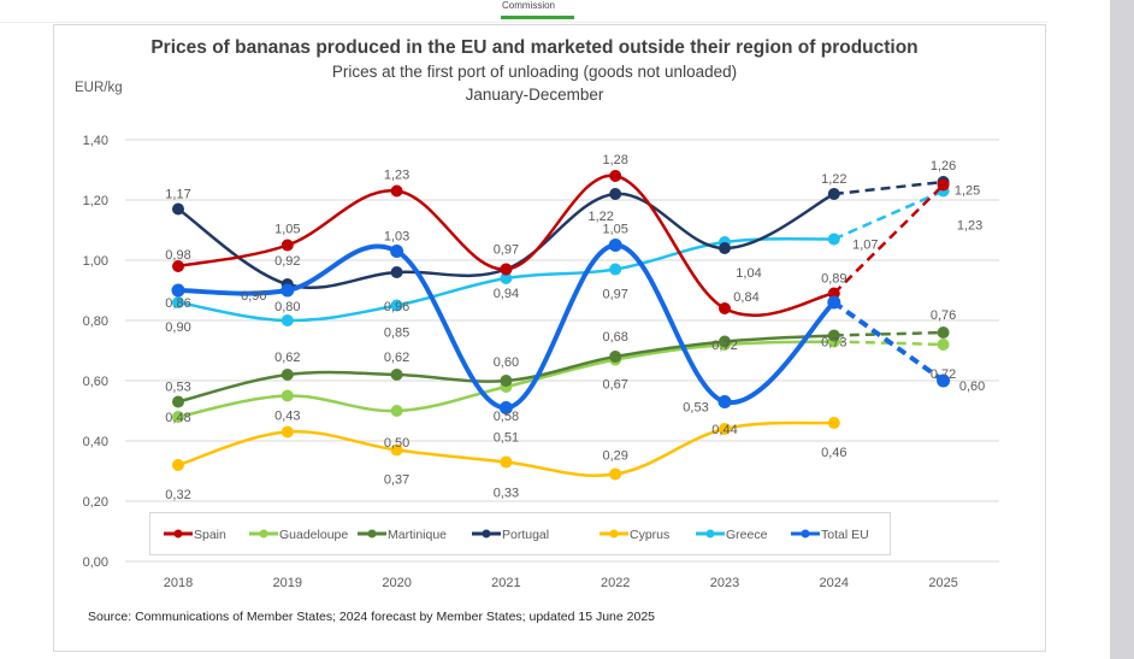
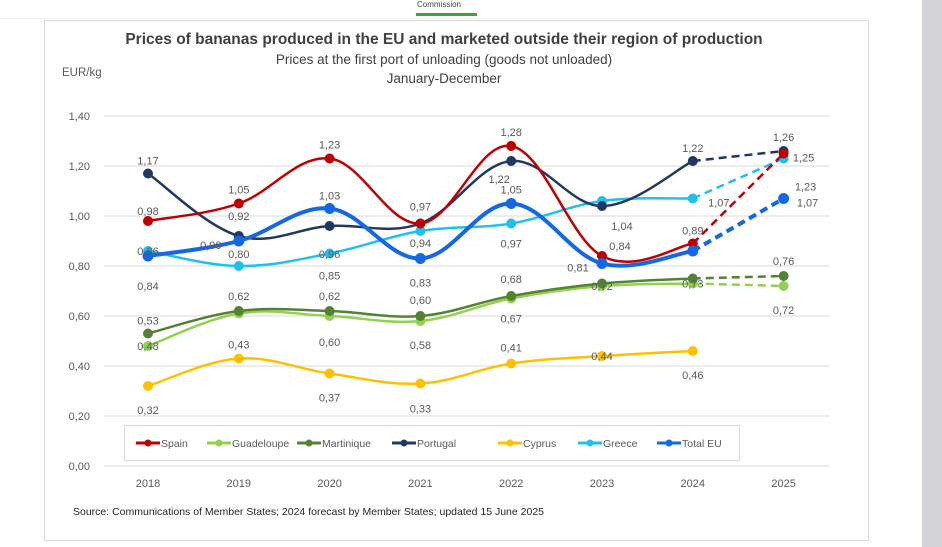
Total EU/2018: 0,90 -> 0,84
Guadeloupe/2019: 0,55 -> 0,61
Guadeloupe/2020: 0,50 -> 0,60
Total EU/2021: 0,51 -> 0,83
Cyprus/2022: 0,29 -> 0,41
Total EU/2023: 0,53 -> 0,81
Total EU/2025: 0,60 -> 1,07
